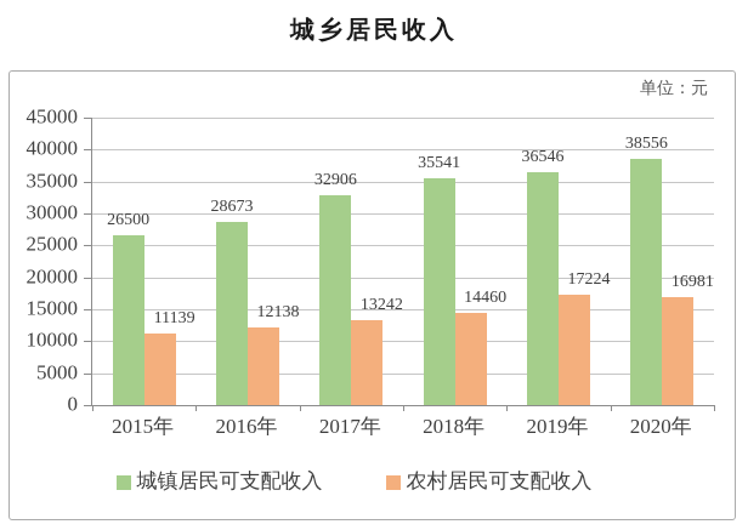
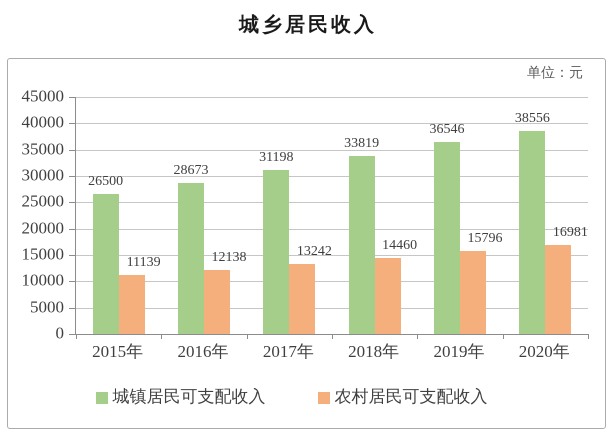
城镇居民可支配收入/2017年: 32906 -> 31198
城镇居民可支配收入/2018年: 35541 -> 33819
农村居民可支配收入/2019年: 17224 -> 15796
